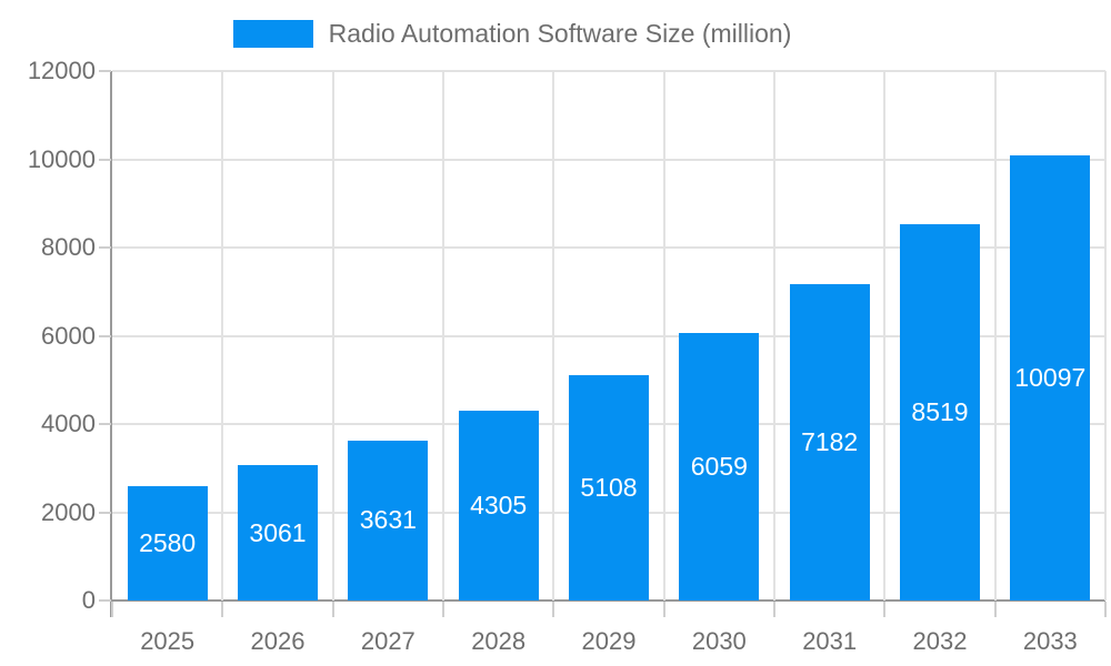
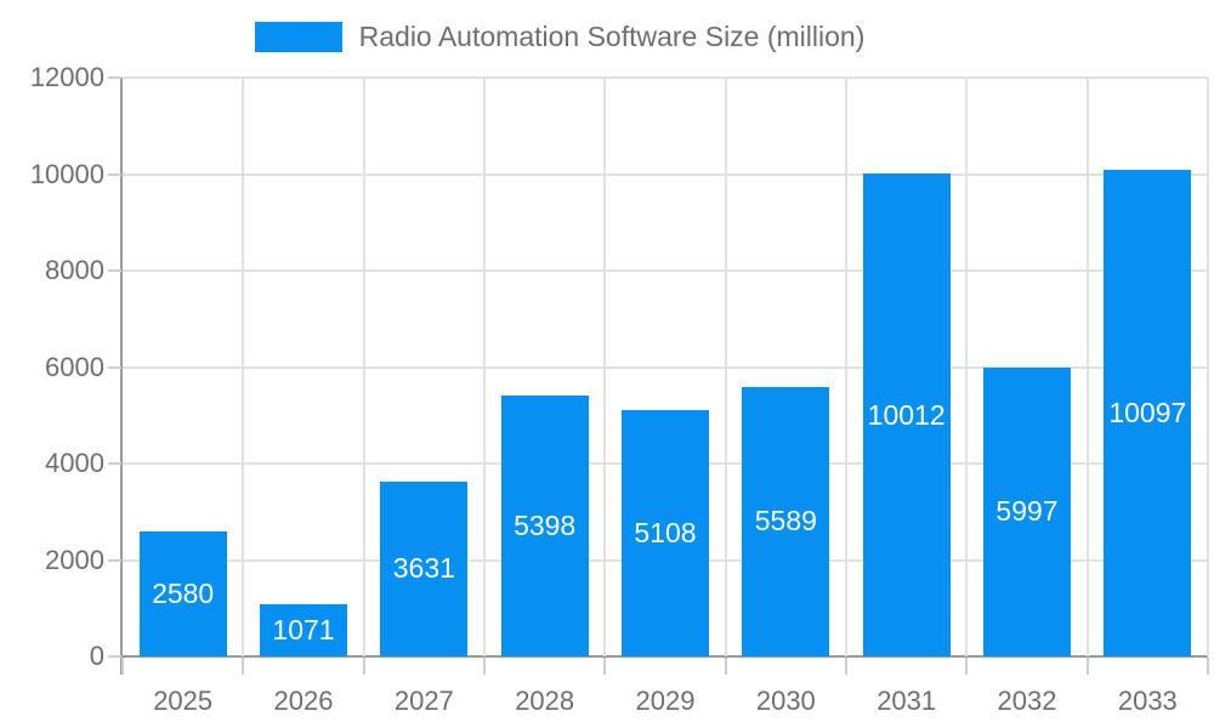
2026: 3061 -> 1071
2028: 4305 -> 5398
2030: 6059 -> 5589
2031: 7182 -> 10012
2032: 8519 -> 5997
